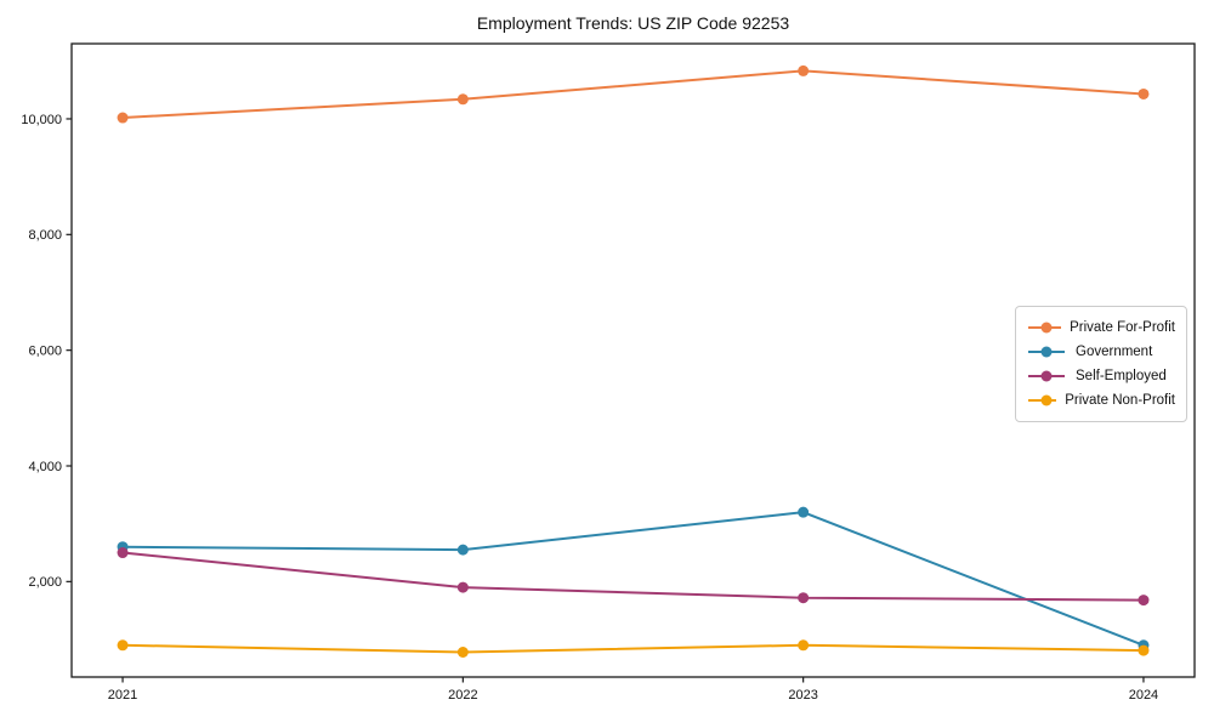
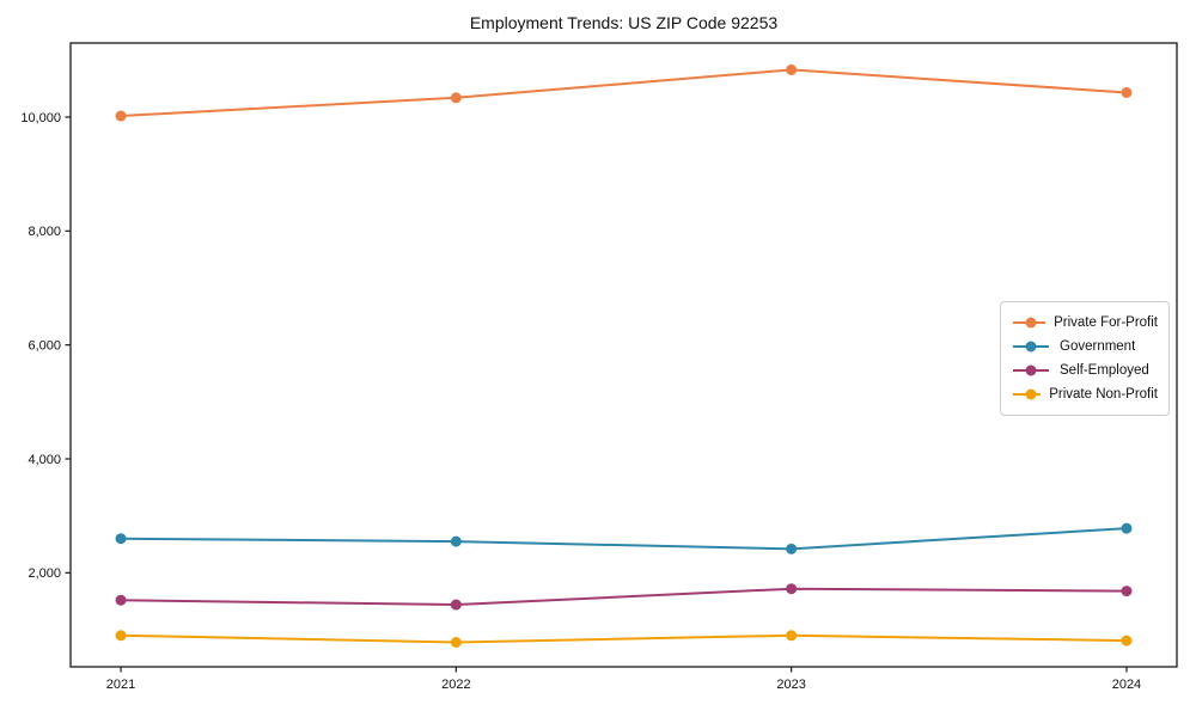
Self-Employed/2021: 2500 -> 1500
Self-Employed/2022: 1900 -> 1400
Government/2023: 3200 -> 2400
Government/2024: 900 -> 2800
